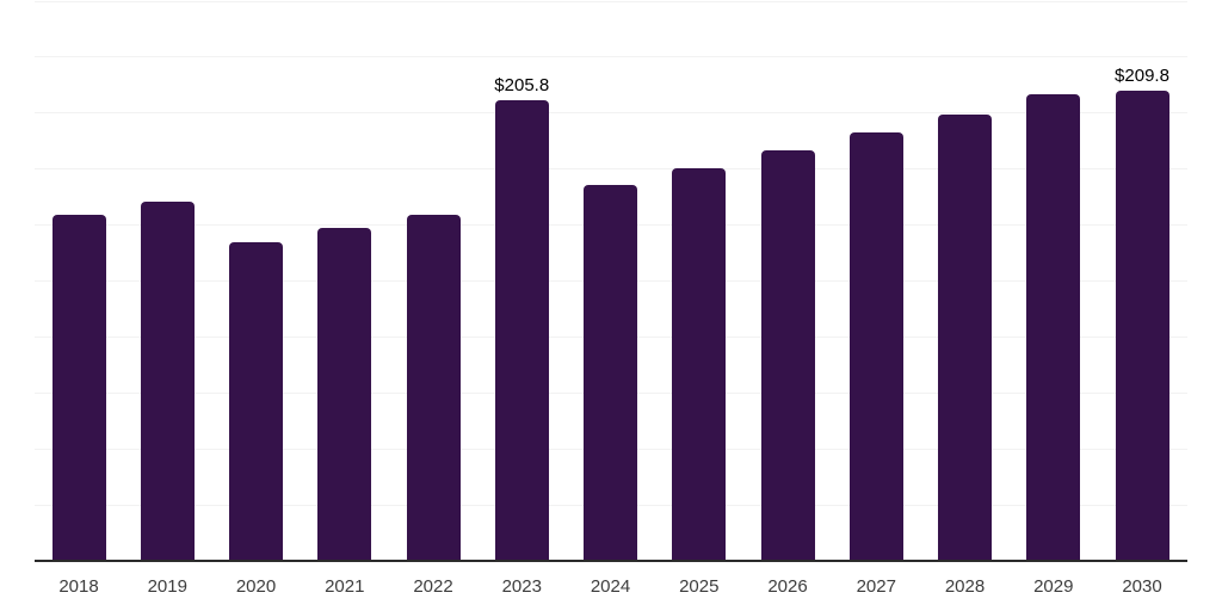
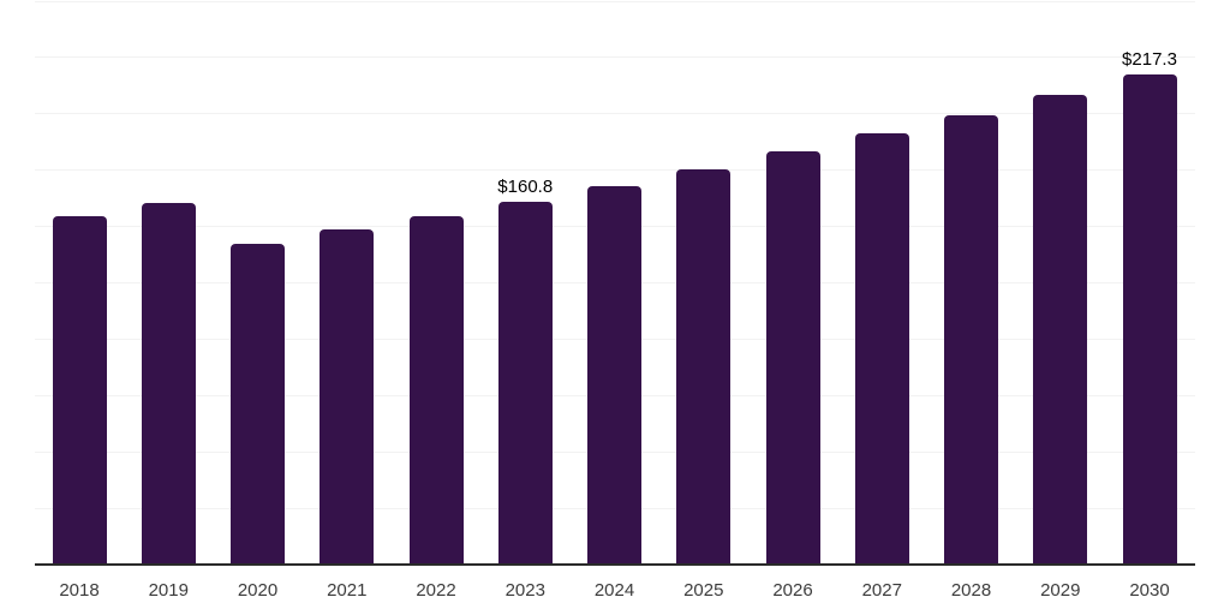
2023: $205.8 -> $160.8
2030: $209.8 -> $217.3
